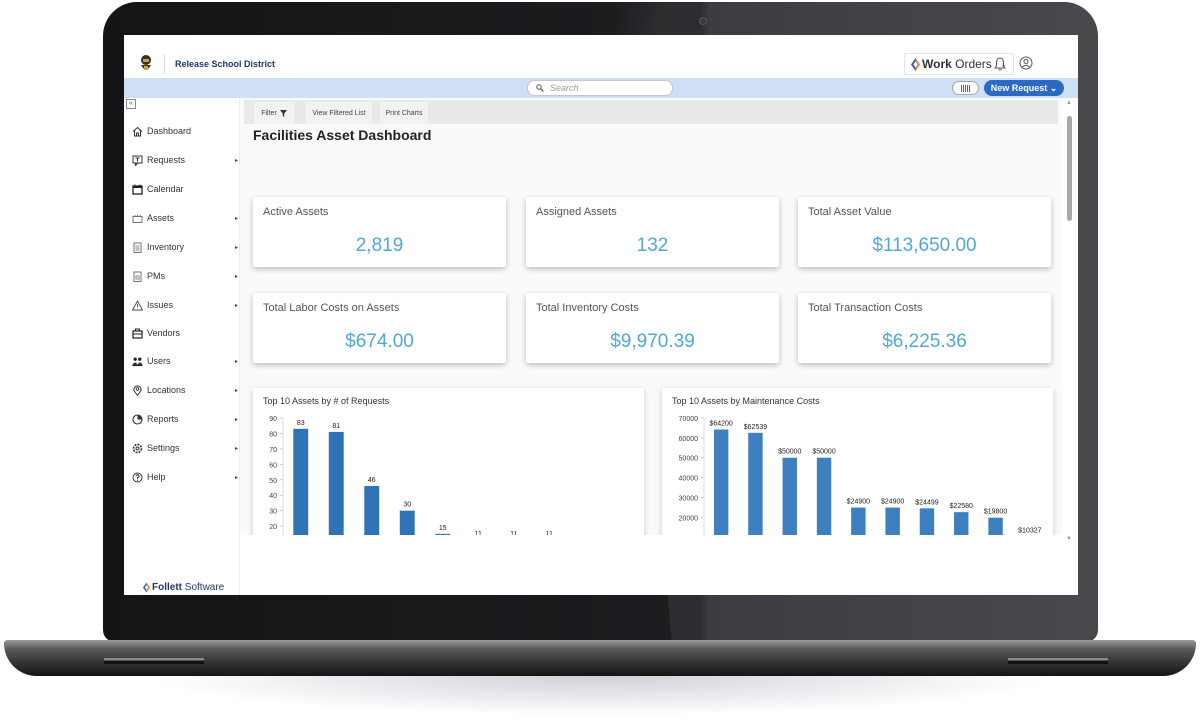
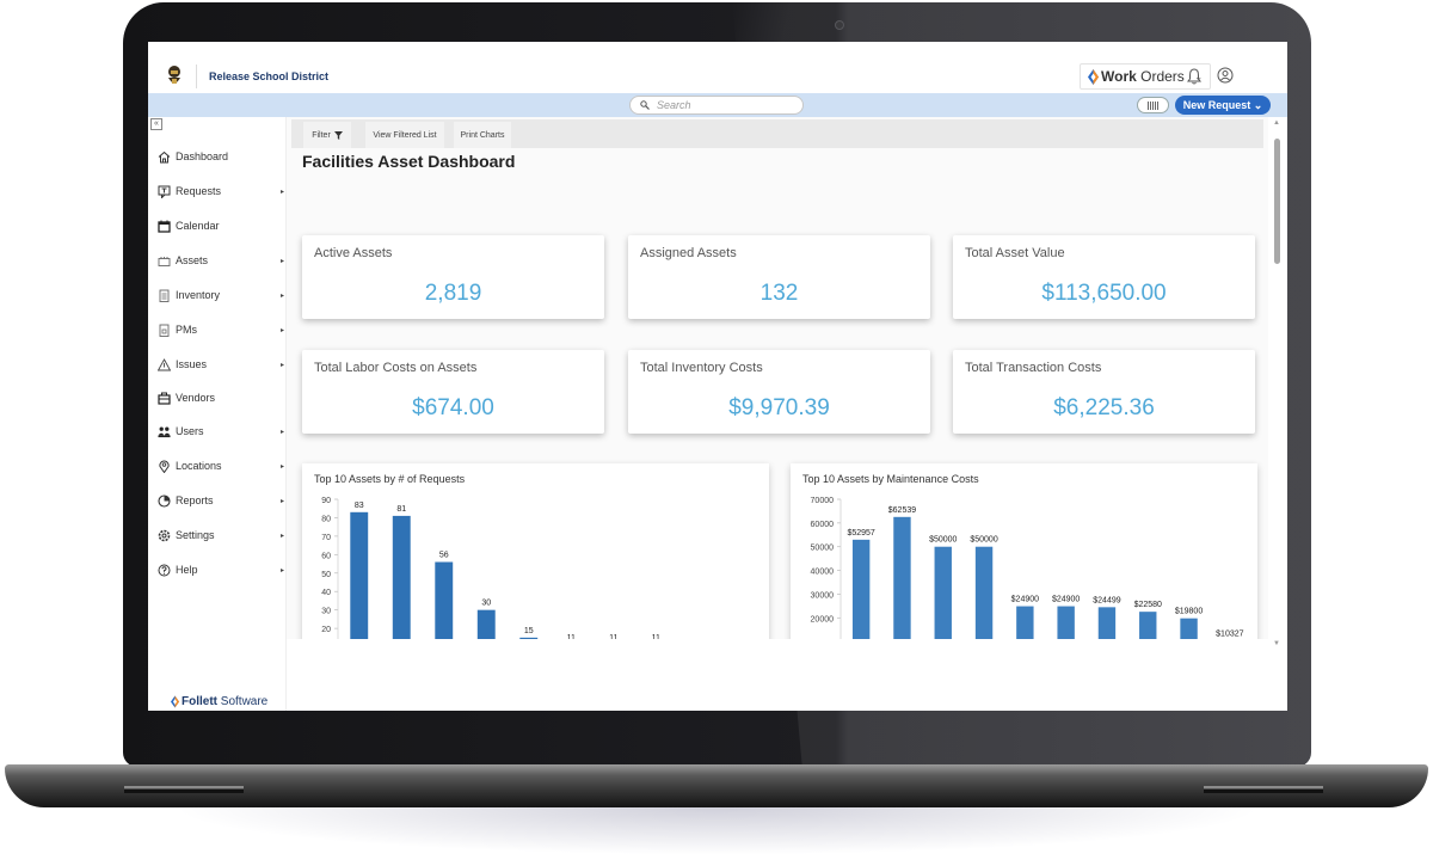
Top 10 Assets by # of Requests/Don't Touch: 46 -> 56
Top 10 Assets by # of Requests/...-EWS-001: 8 -> 5
Top 10 Assets by Maintenance Costs/...r System: $64200 -> $52957
